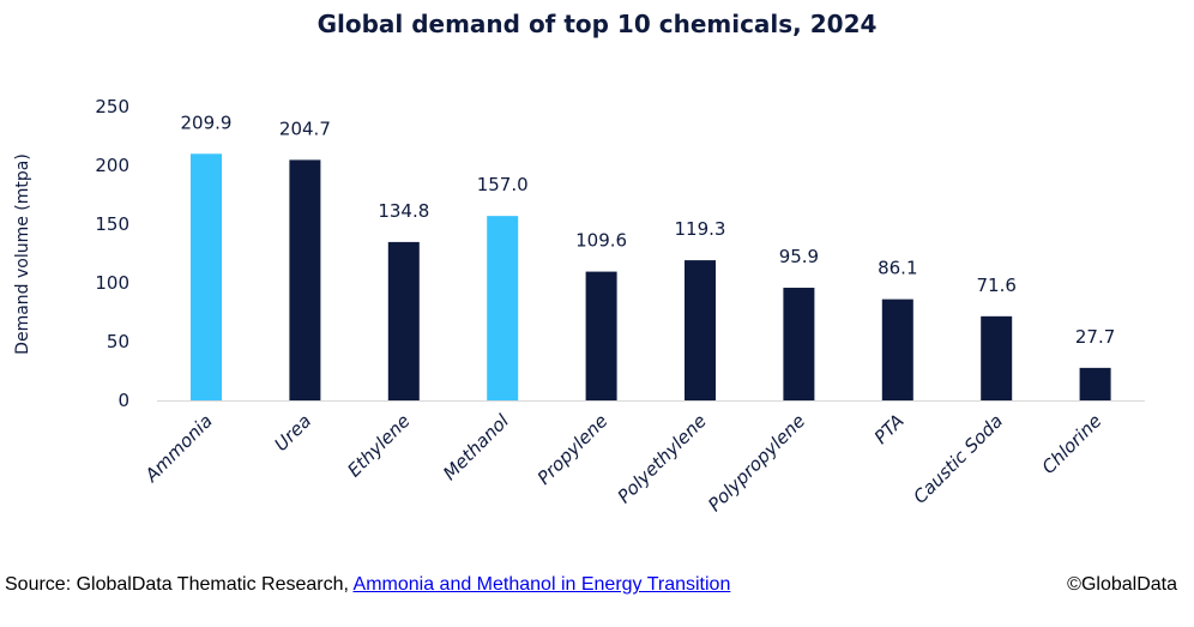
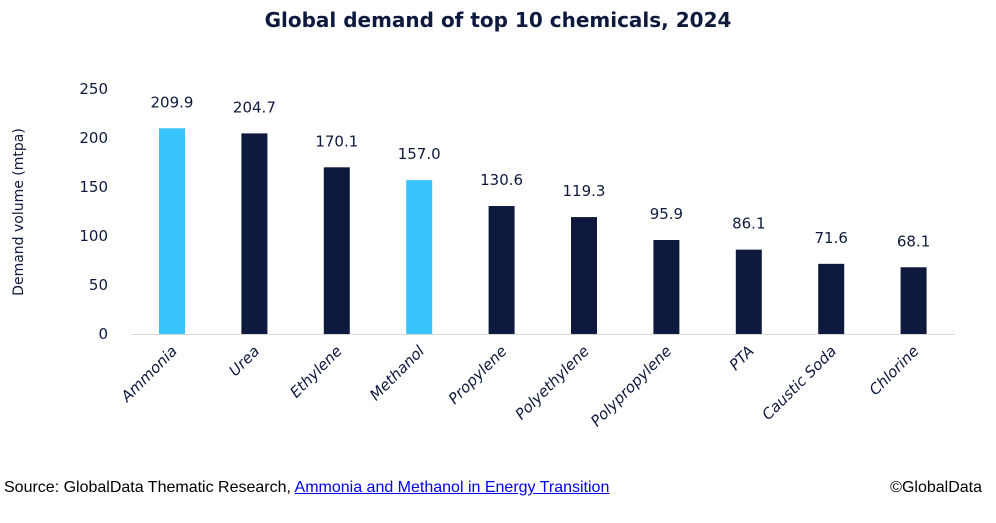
Ethylene: 134.8 -> 170.1
Propylene: 109.6 -> 130.6
Chlorine: 27.7 -> 68.1
